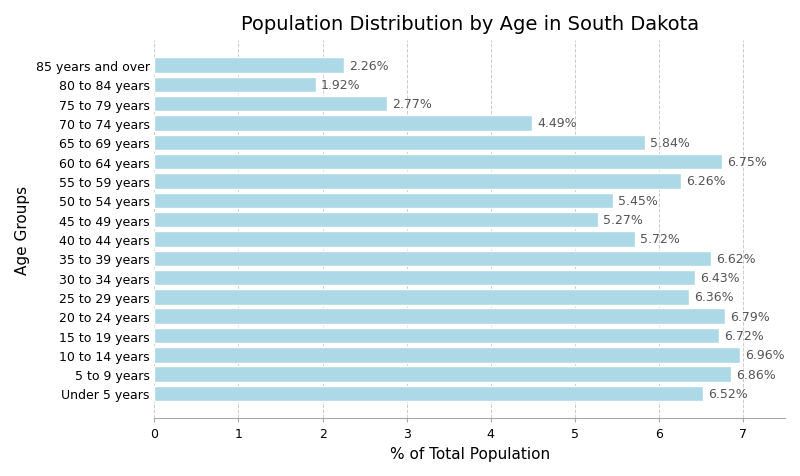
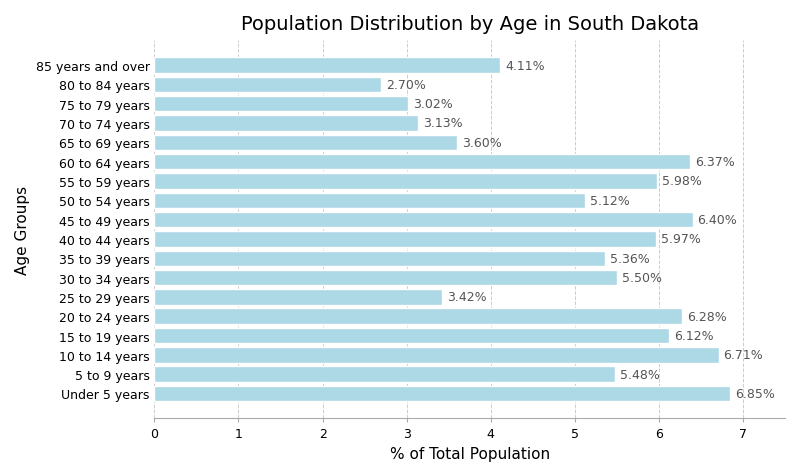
85 years and over: 2.26% -> 4.11%
80 to 84 years: 1.92% -> 2.70%
75 to 79 years: 2.77% -> 3.02%
70 to 74 years: 4.49% -> 3.13%
65 to 69 years: 5.84% -> 3.60%
60 to 64 years: 6.75% -> 6.37%
55 to 59 years: 6.26% -> 5.98%
50 to 54 years: 5.45% -> 5.12%
45 to 49 years: 5.27% -> 6.40%
40 to 44 years: 5.72% -> 5.97%
35 to 39 years: 6.62% -> 5.36%
30 to 34 years: 6.43% -> 5.50%
25 to 29 years: 6.36% -> 3.42%
20 to 24 years: 6.79% -> 6.28%
15 to 19 years: 6.72% -> 6.12%
10 to 14 years: 6.96% -> 6.71%
5 to 9 years: 6.86% -> 5.48%
Under 5 years: 6.52% -> 6.85%
